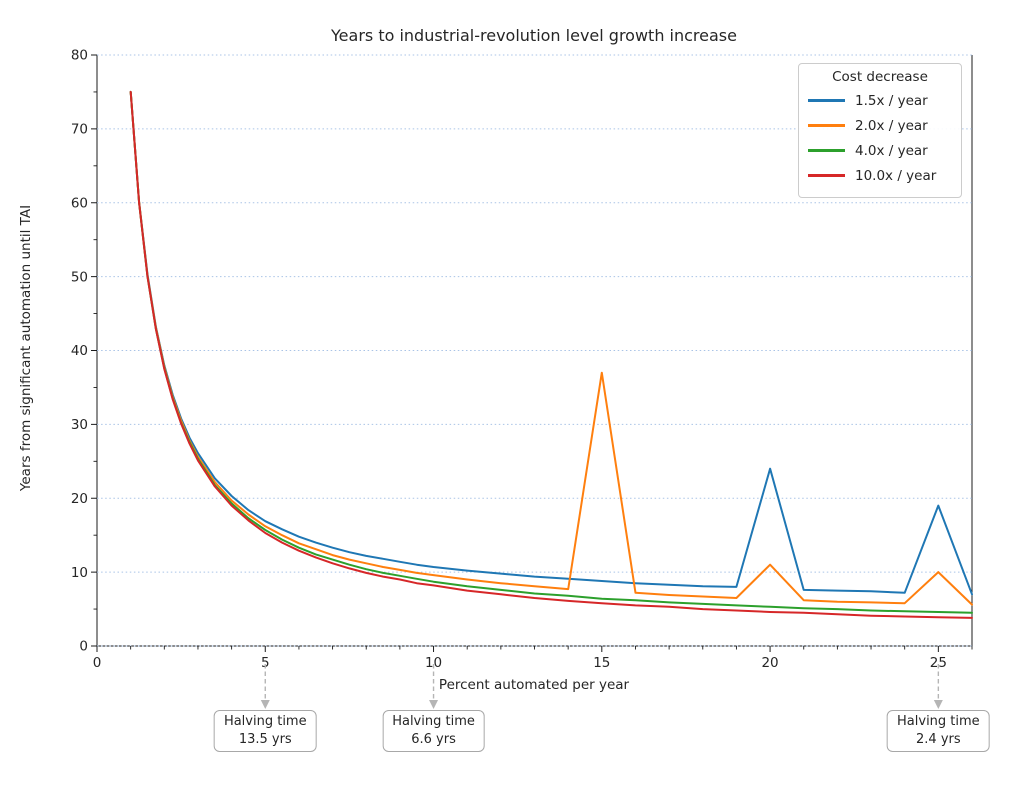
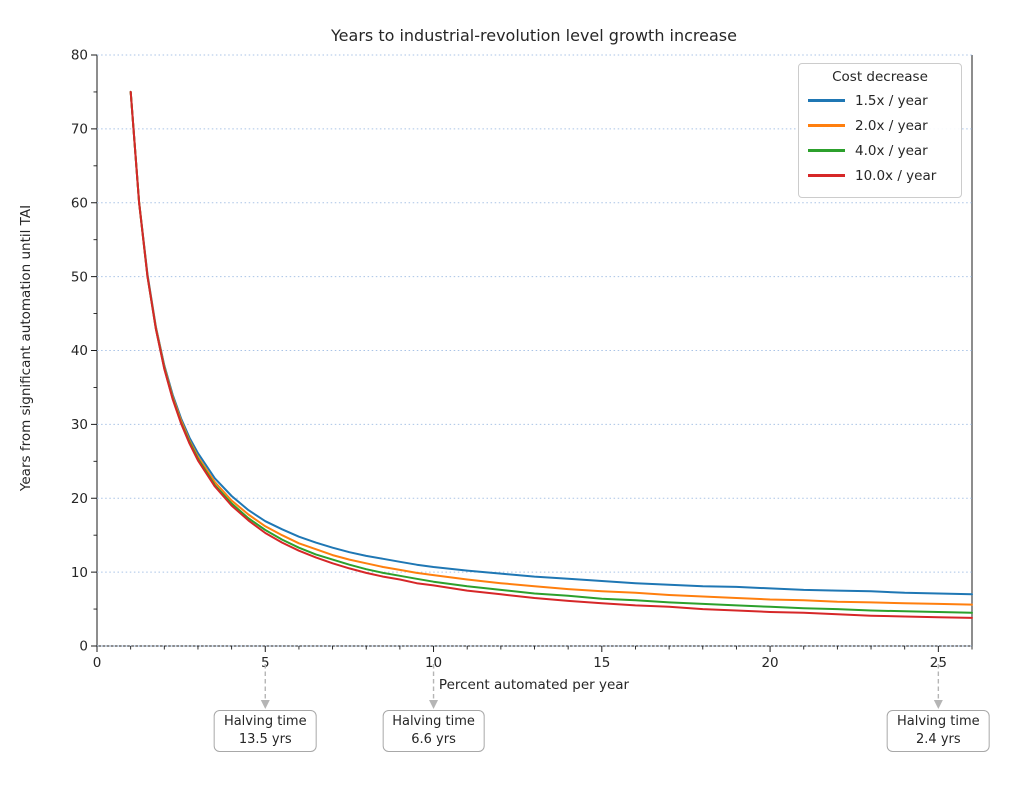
2.0x / year/15: 37 -> 7
1.5x / year/20: 24 -> 8
2.0x / year/20: 11 -> 6
1.5x / year/25: 19 -> 7
2.0x / year/25: 10 -> 6
